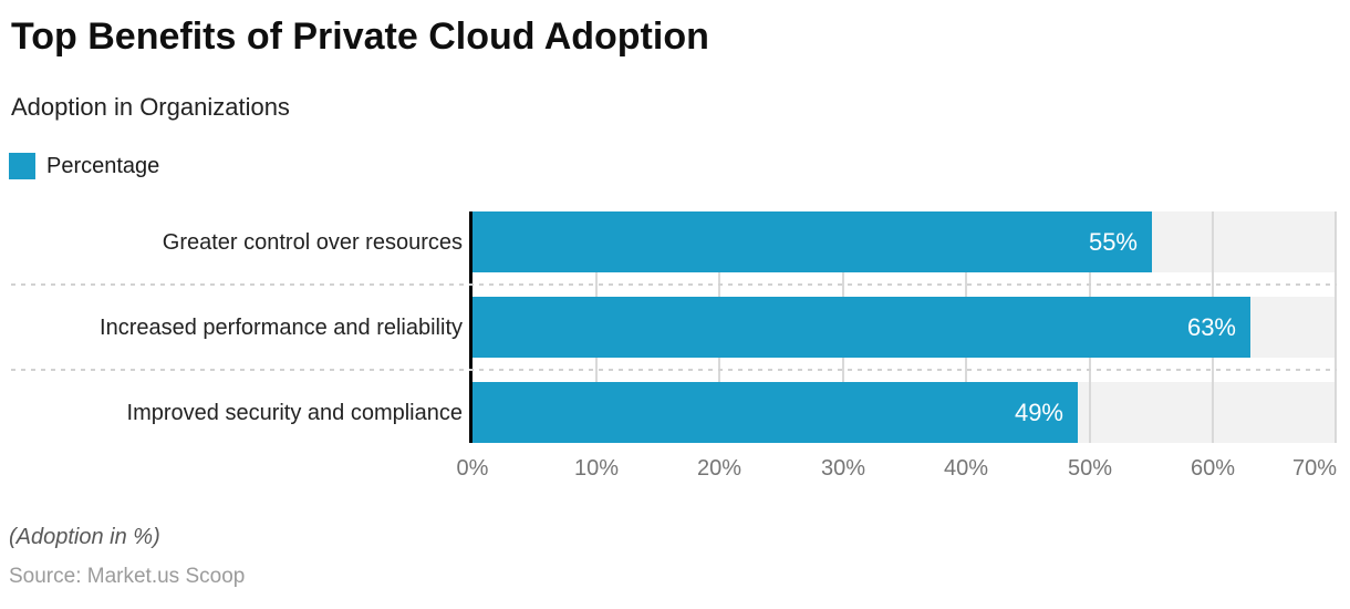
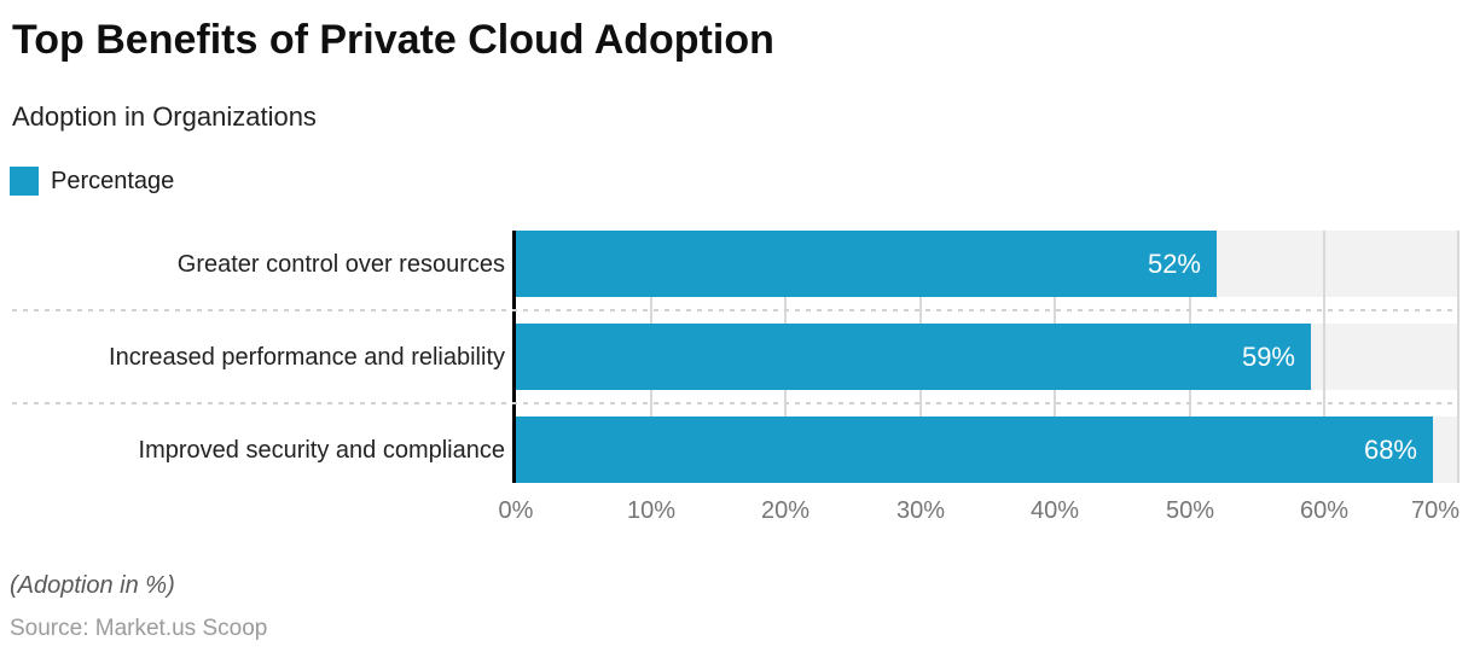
Greater control over resources: 55% -> 52%
Increased performance and reliability: 63% -> 59%
Improved security and compliance: 49% -> 68%
